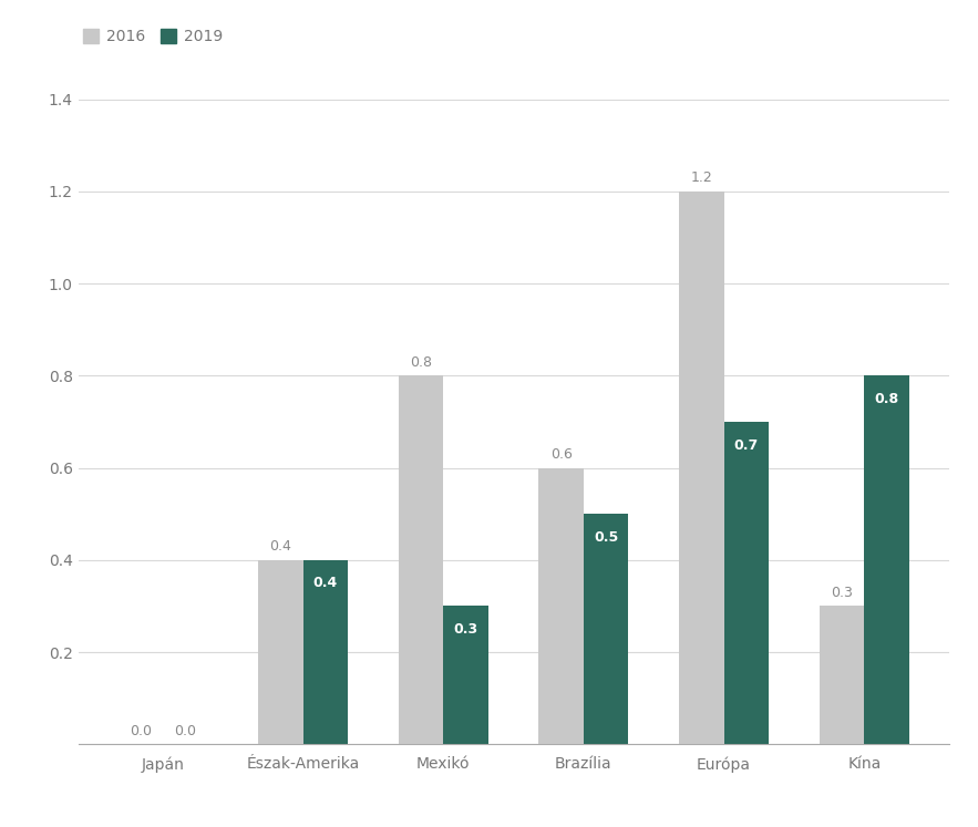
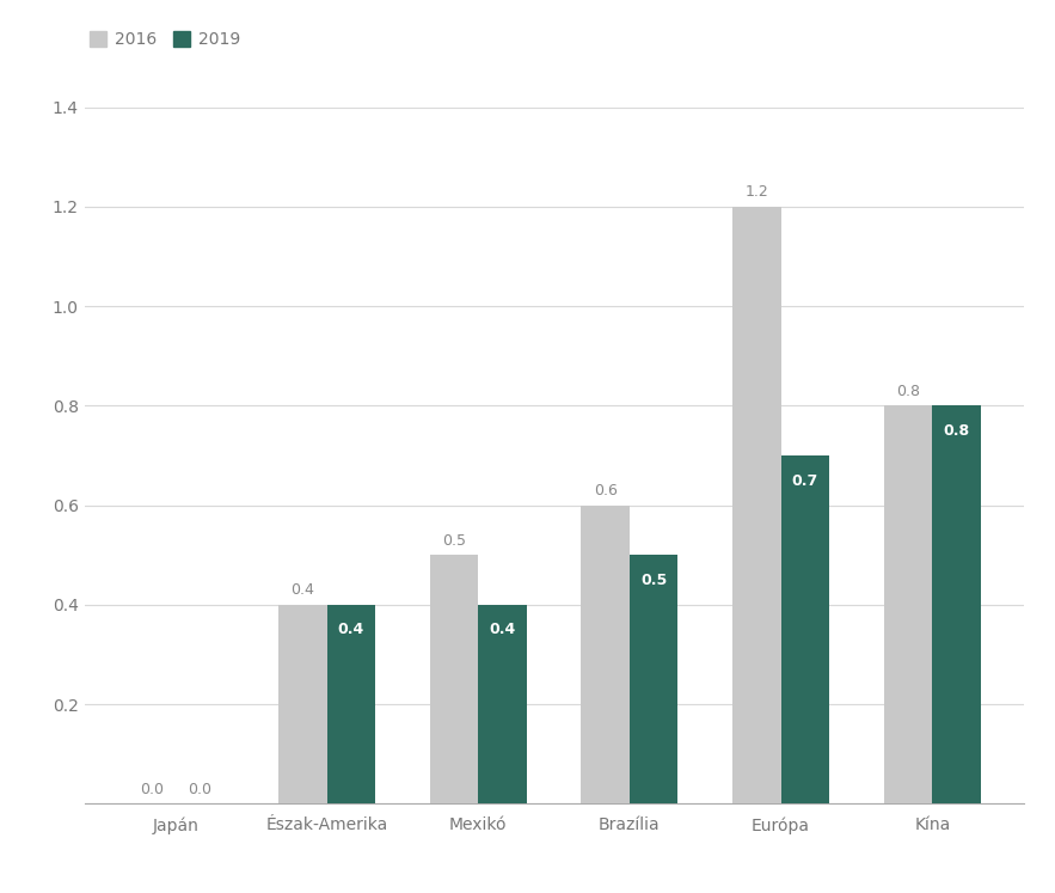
2016/Mexikó: 0.8 -> 0.5
2019/Mexikó: 0.3 -> 0.4
2016/Kína: 0.3 -> 0.8
